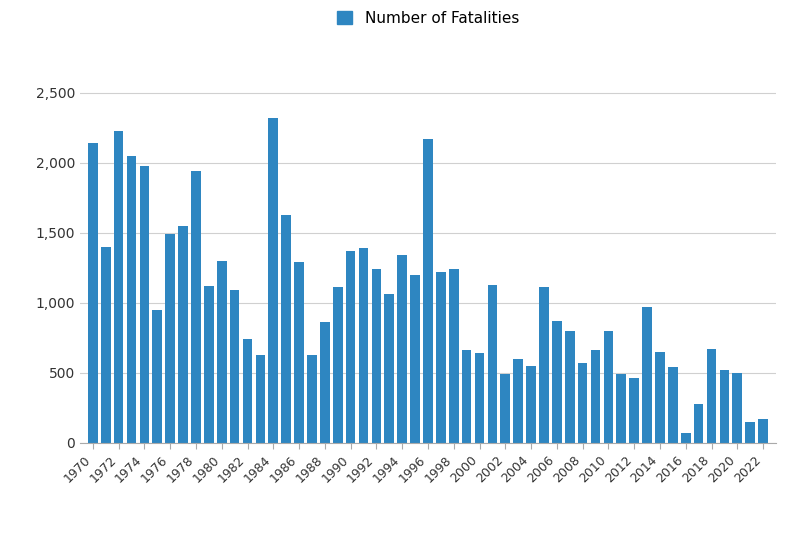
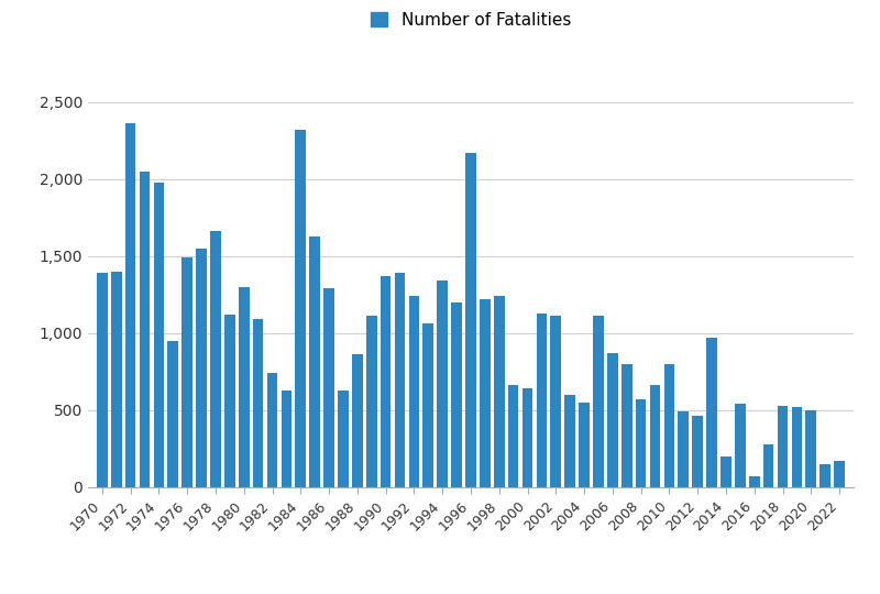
1970: 2,140 -> 1,390
1972: 2,230 -> 2,360
1978: 1,940 -> 1,660
2002: 490 -> 1,110
2014: 650 -> 200
2018: 670 -> 530
